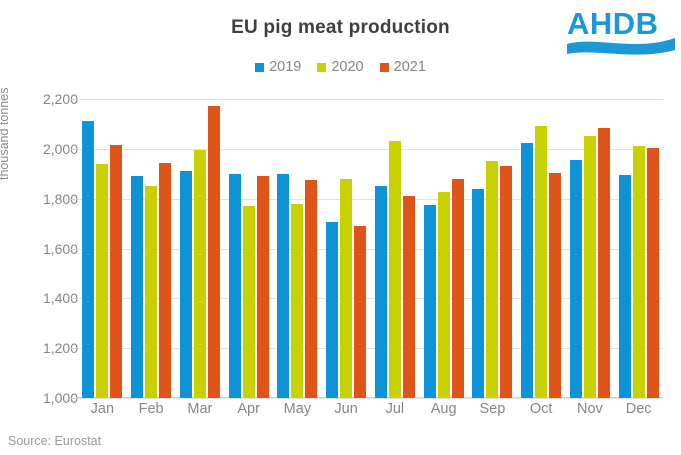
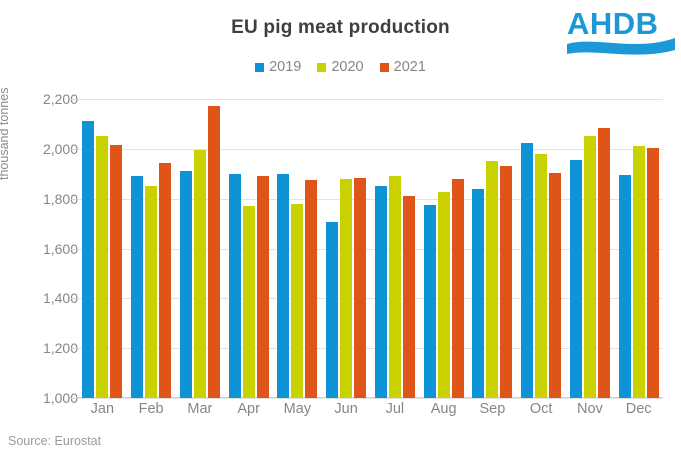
2020/Jan: 1940 -> 2050
2021/Jun: 1690 -> 1880
2020/Jul: 2030 -> 1890
2020/Oct: 2090 -> 1980
